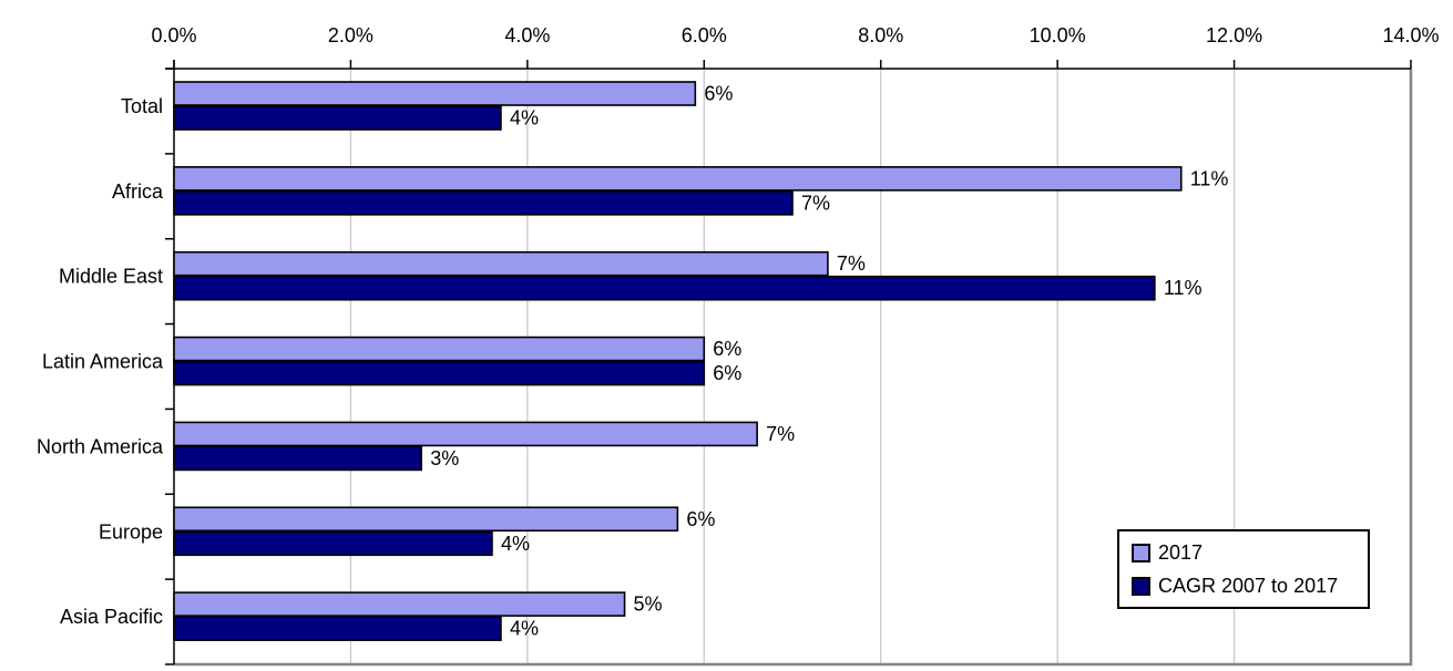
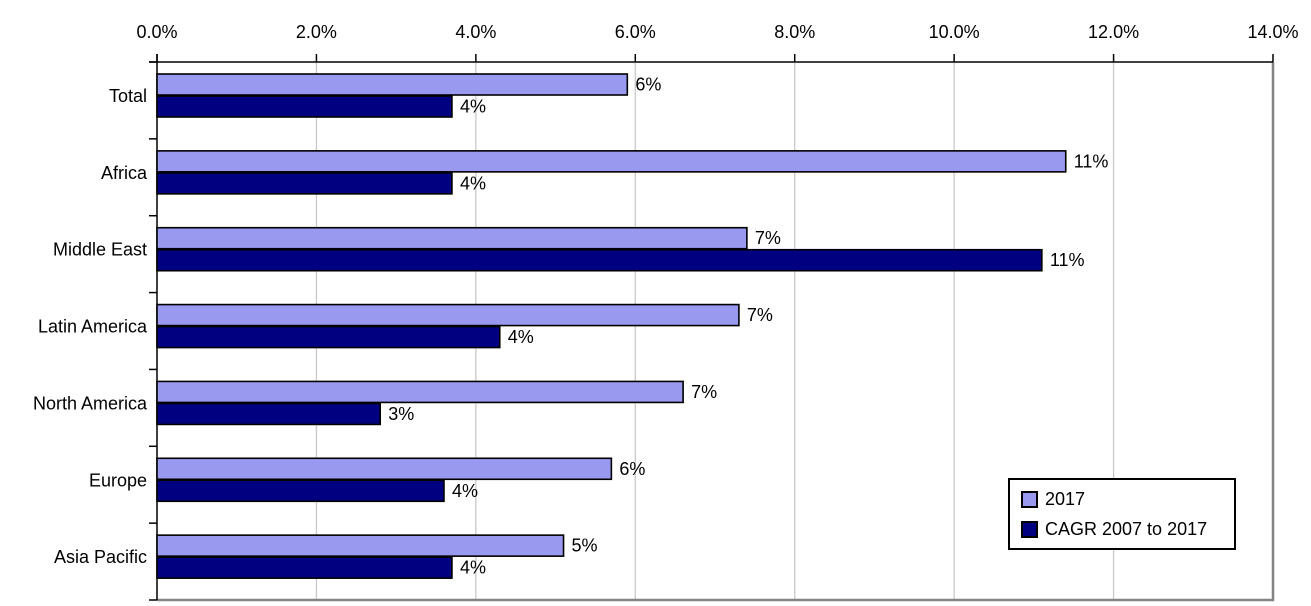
CAGR 2007 to 2017/Africa: 7% -> 4%
2017/Latin America: 6% -> 7%
CAGR 2007 to 2017/Latin America: 6% -> 4%
